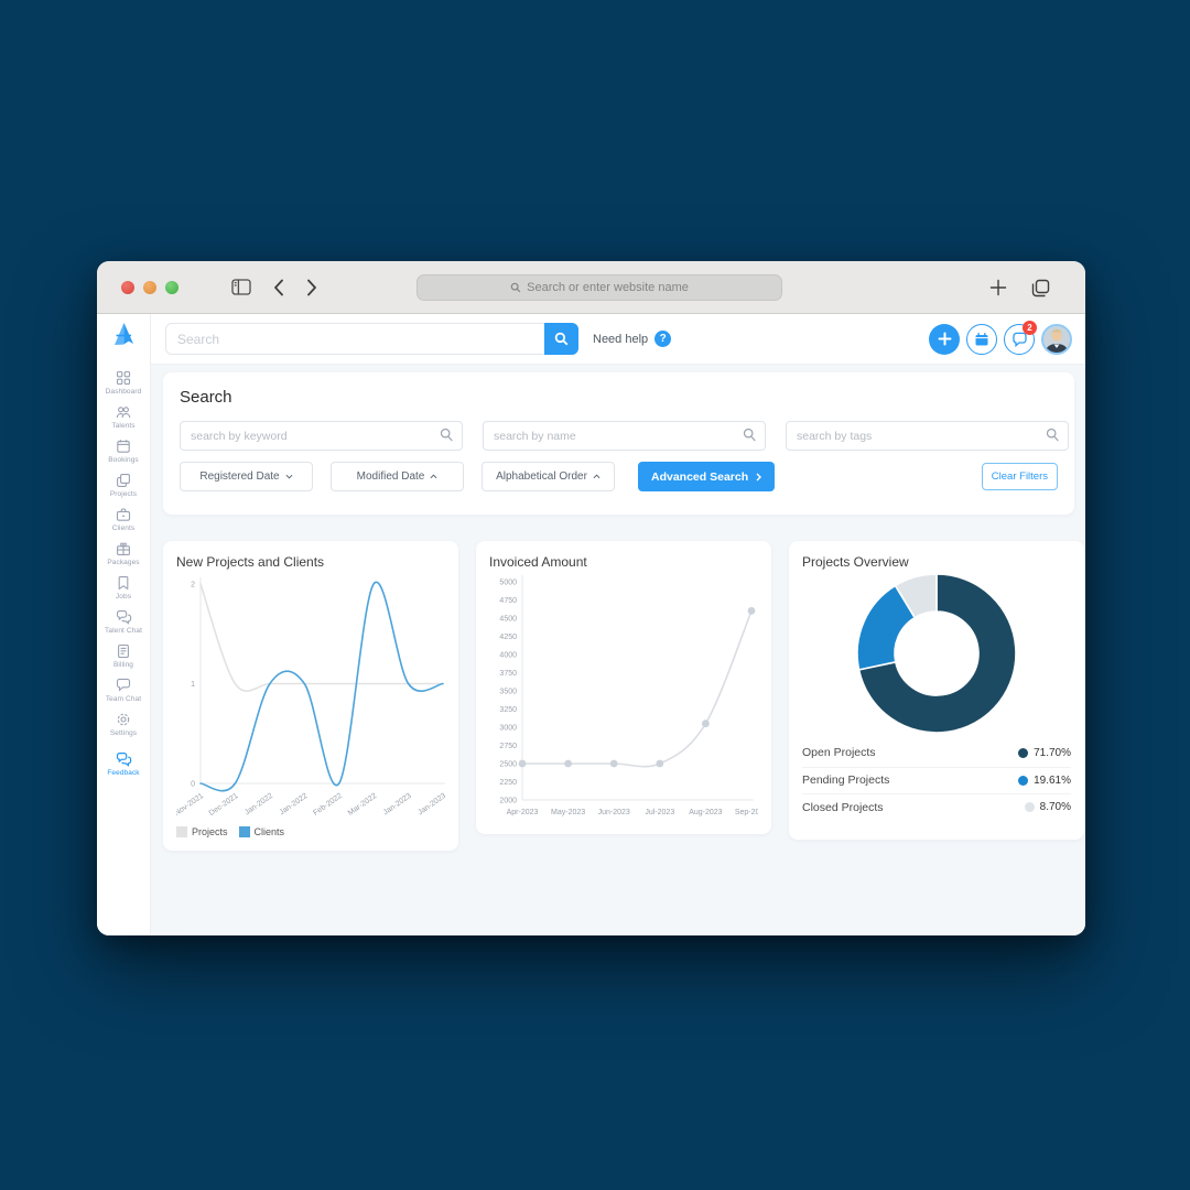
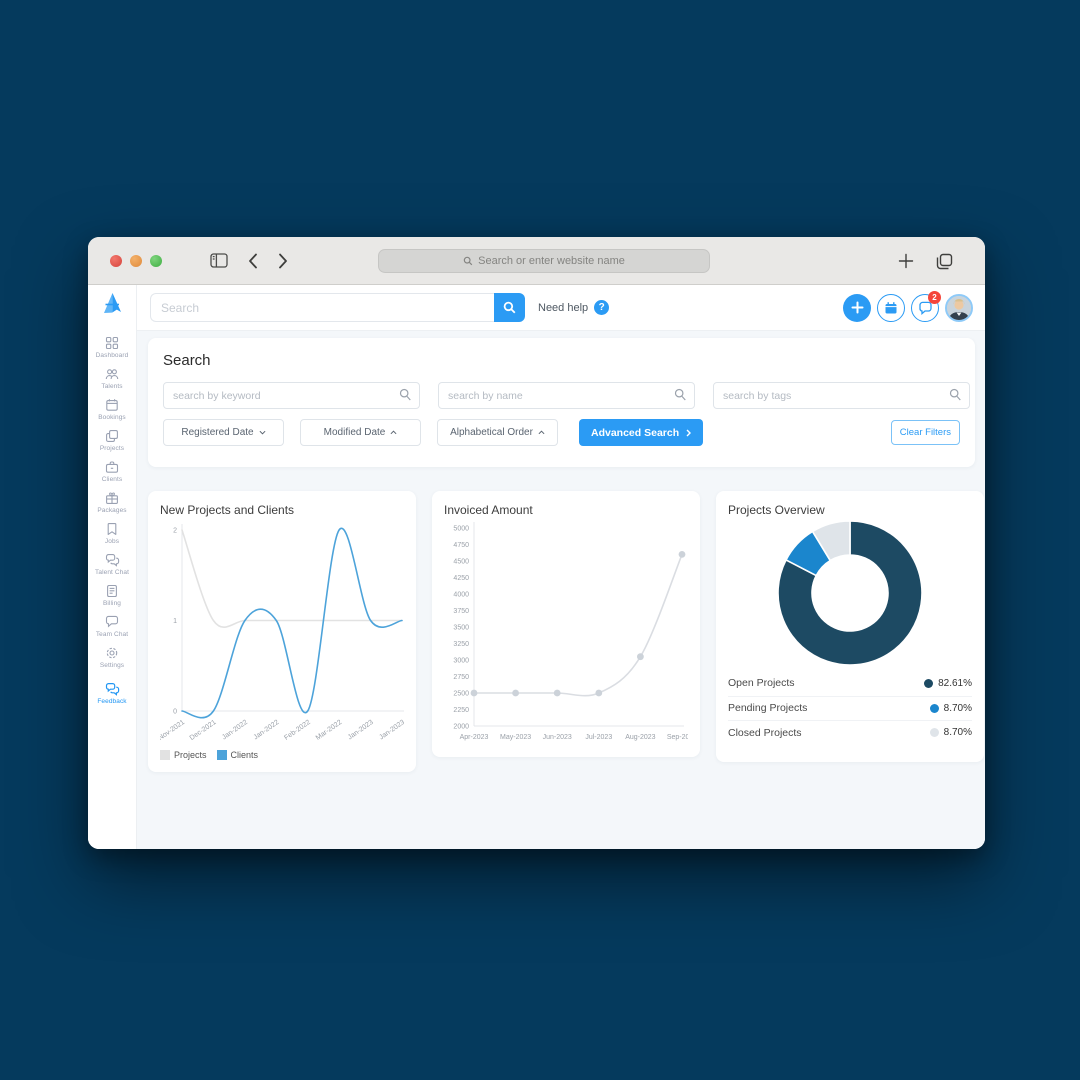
Projects Overview/Open Projects: 71.70% -> 82.61%
Projects Overview/Pending Projects: 19.61% -> 8.70%
